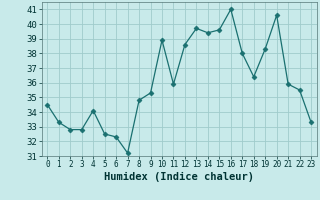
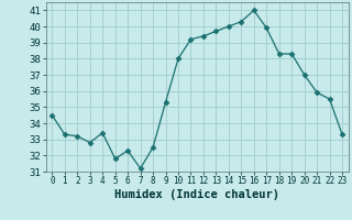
2: 32.8 -> 33.2
4: 34.1 -> 33.4
5: 32.5 -> 31.8
8: 34.8 -> 32.5
10: 38.9 -> 38.0
11: 35.9 -> 39.2
12: 38.6 -> 39.4
14: 39.4 -> 40.0
15: 39.6 -> 40.3
17: 38.0 -> 39.9
18: 36.4 -> 38.3
20: 40.6 -> 37.0
